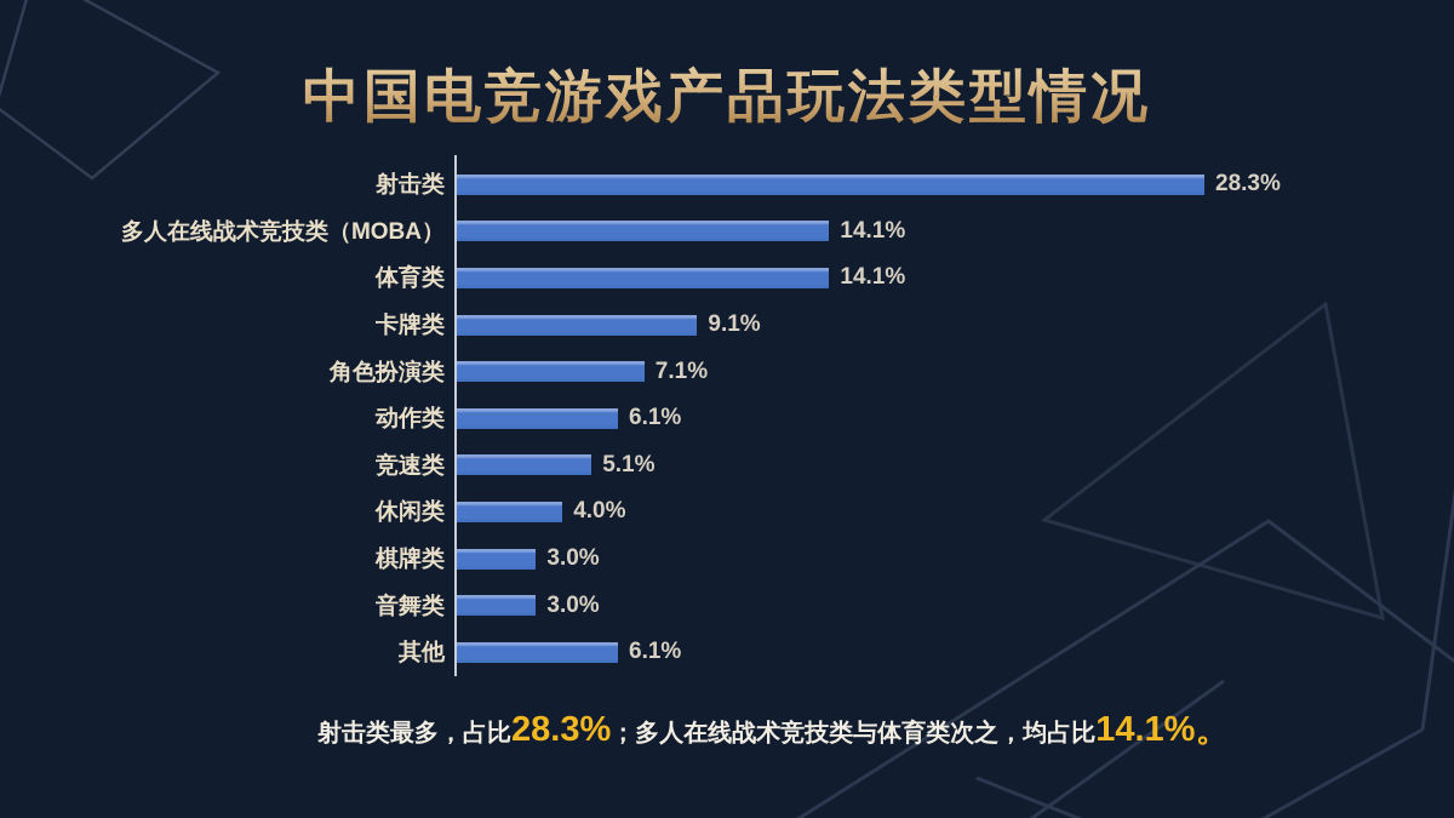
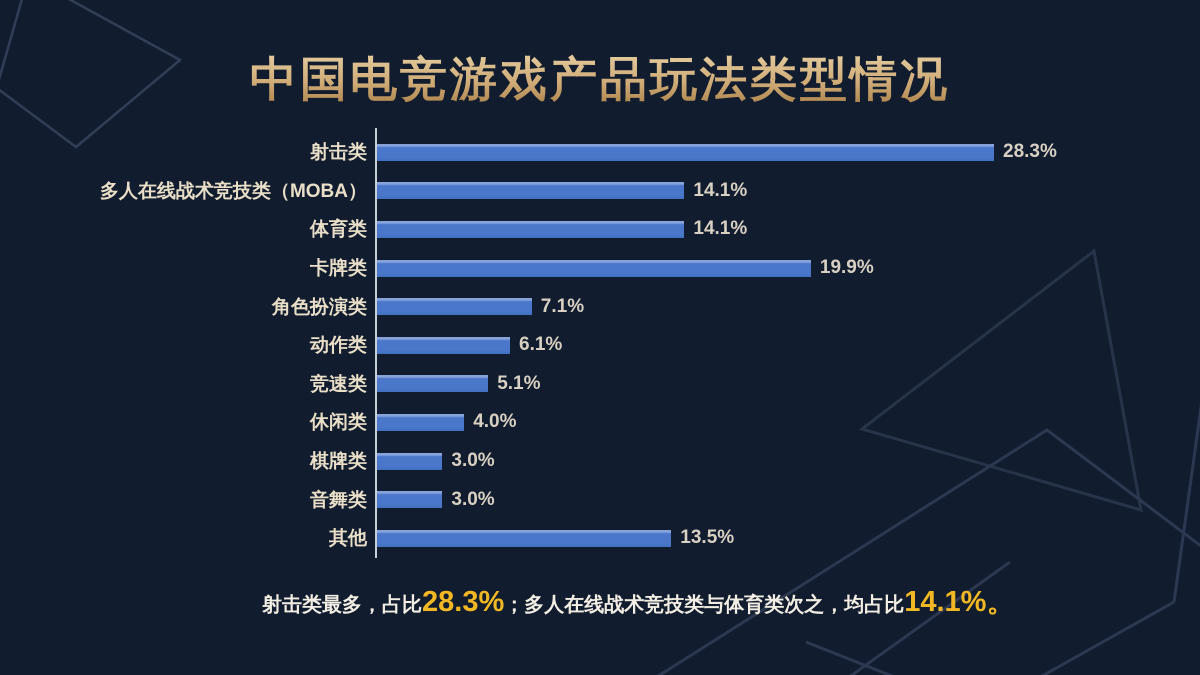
卡牌类: 9.1% -> 19.9%
其他: 6.1% -> 13.5%
